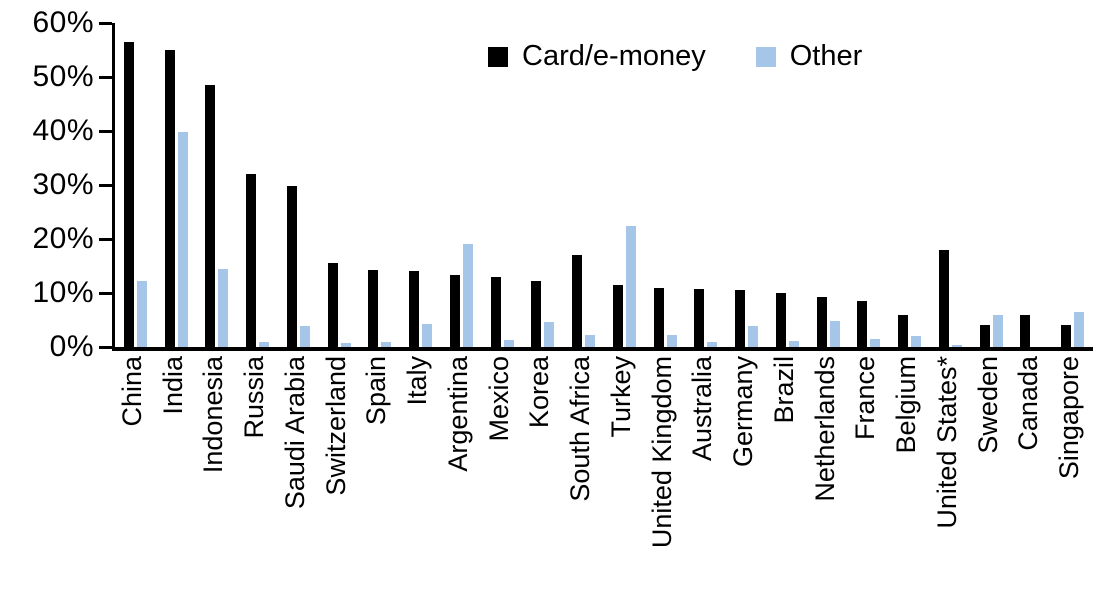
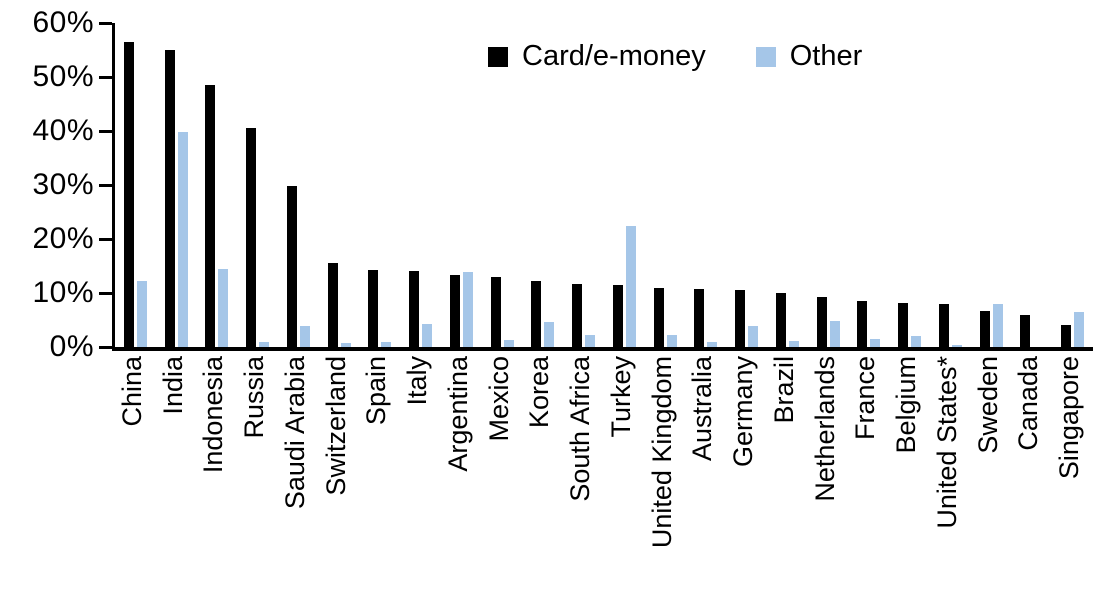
Card/e-money/Russia: 32% -> 40%
Other/Argentina: 19% -> 14%
Card/e-money/South Africa: 17% -> 12%
Card/e-money/Belgium: 6% -> 8%
Card/e-money/United States*: 18% -> 8%
Card/e-money/Sweden: 4% -> 7%
Other/Sweden: 6% -> 8%
